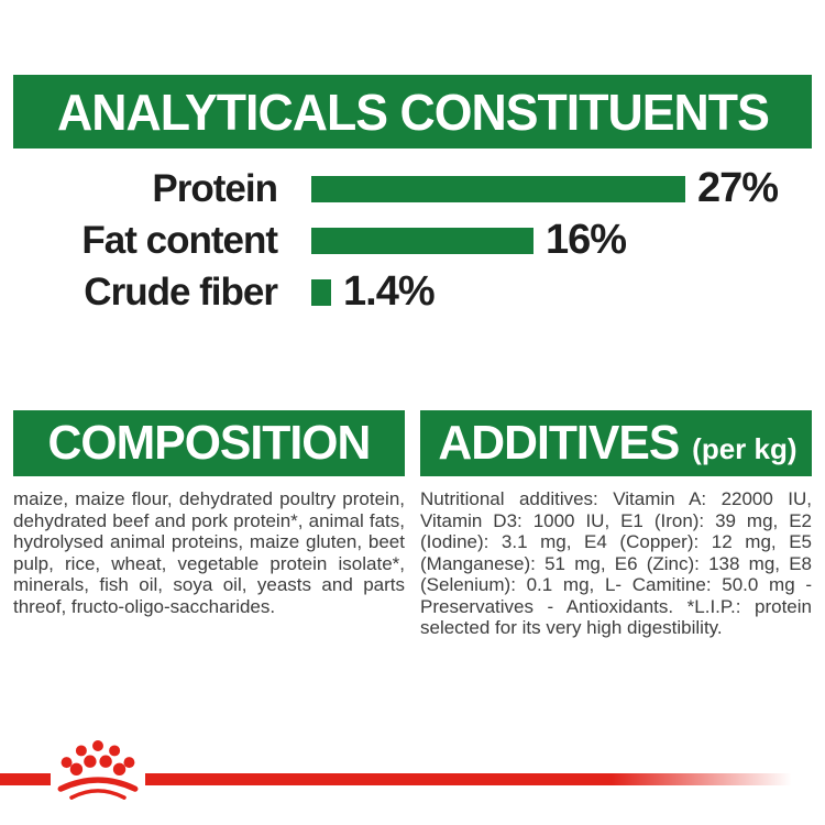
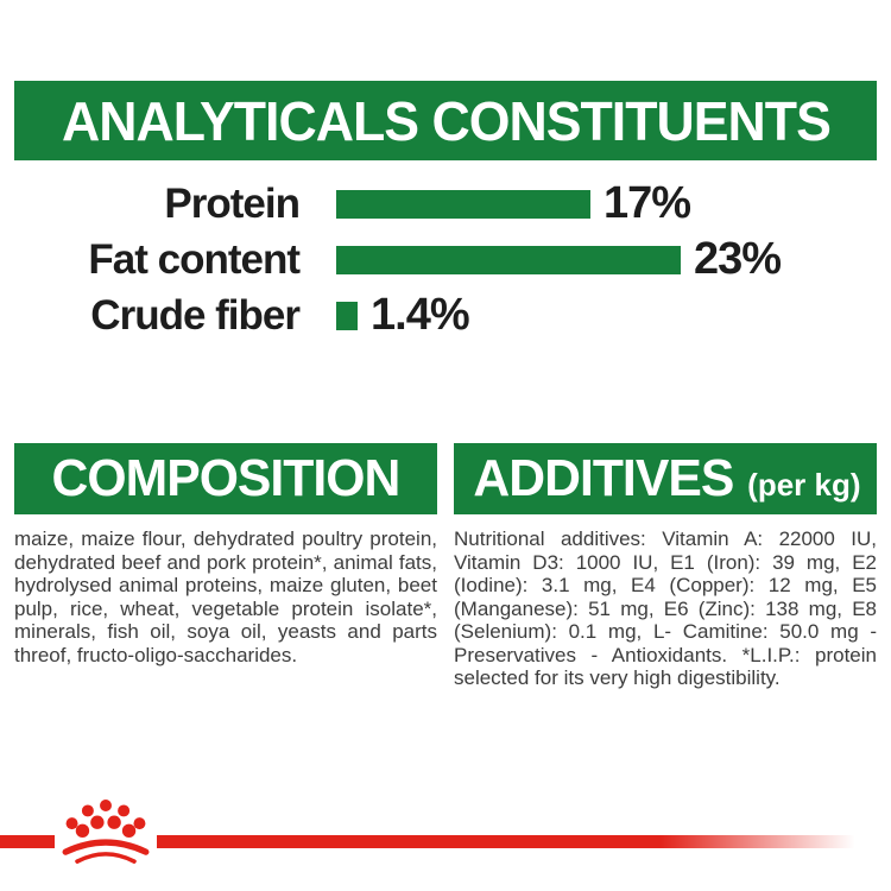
Protein: 27% -> 17%
Fat content: 16% -> 23%
